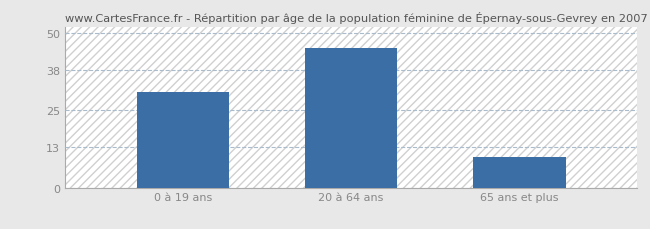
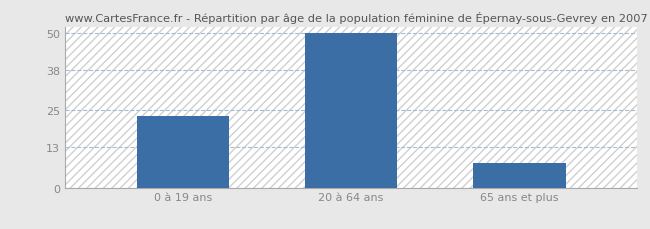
0 à 19 ans: 31 -> 23
20 à 64 ans: 45 -> 50
65 ans et plus: 10 -> 8
